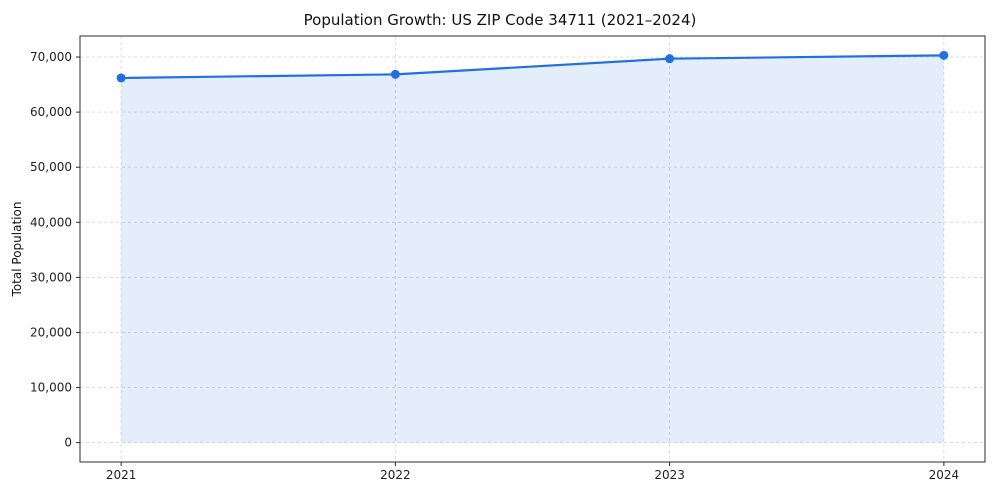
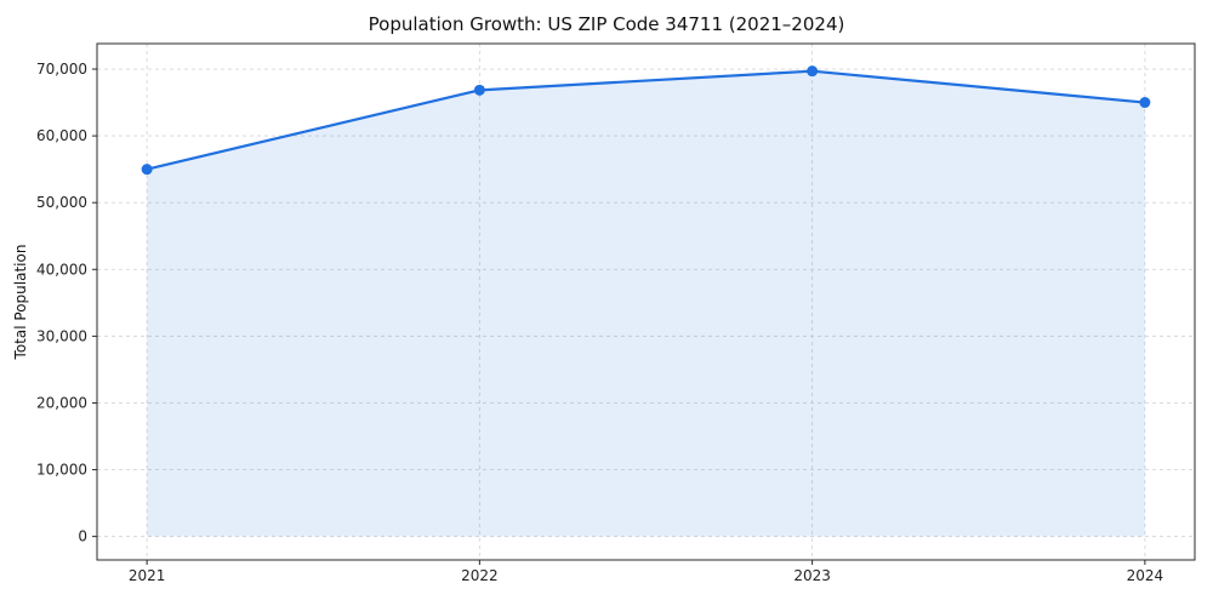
2021: 66000 -> 55000
2024: 70000 -> 65000
